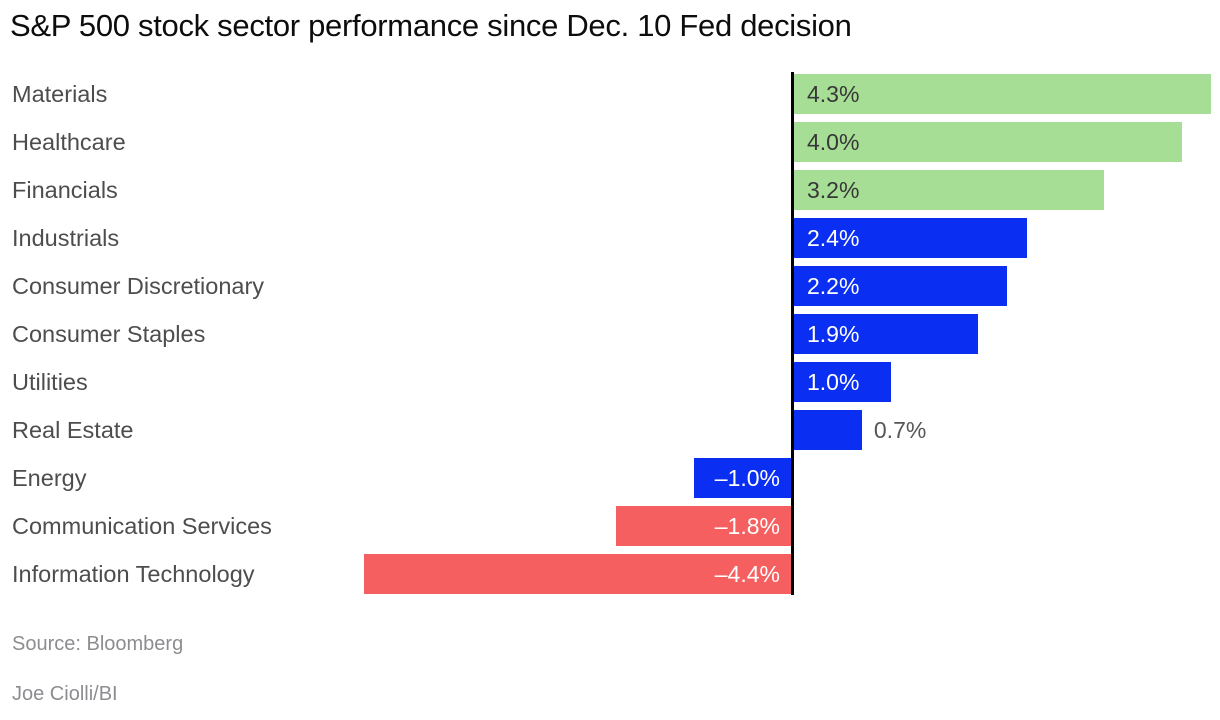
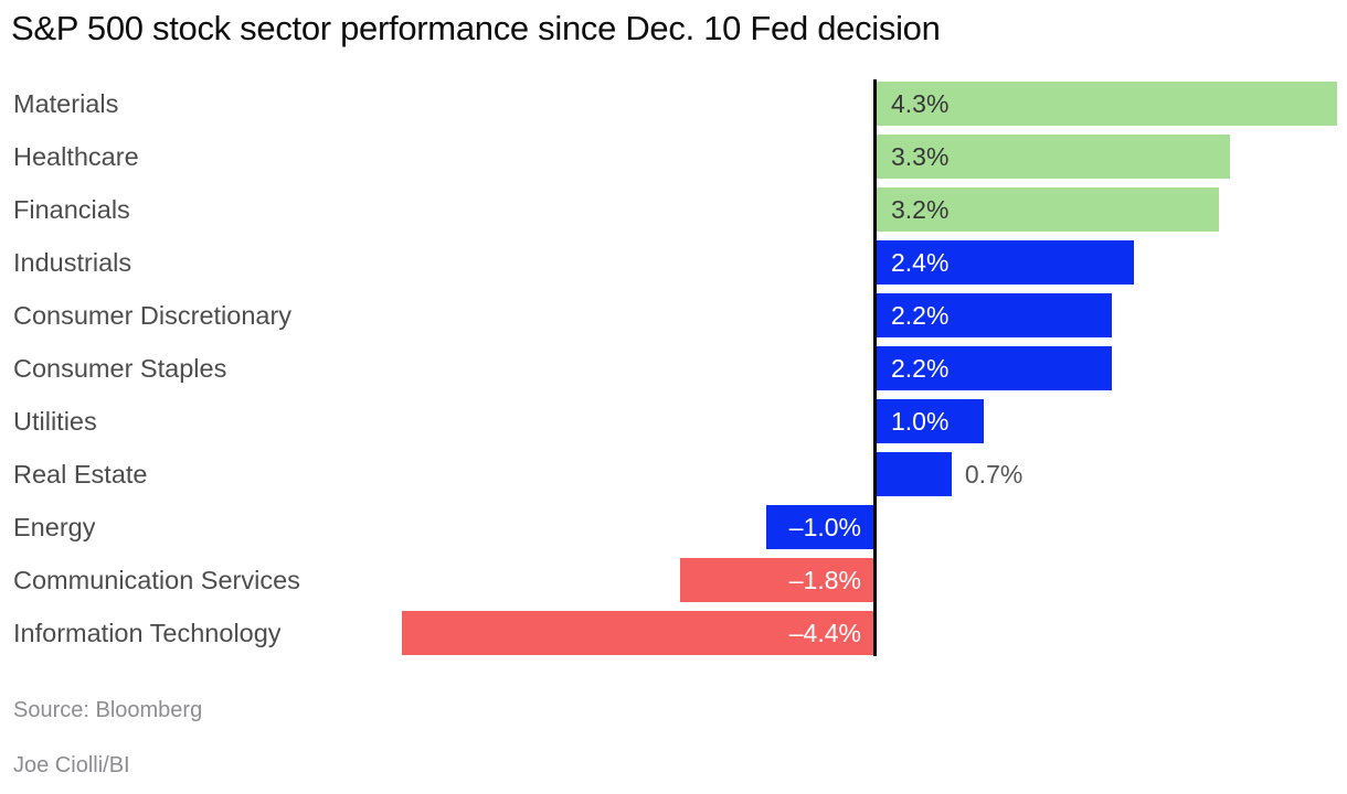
Healthcare: 4.0% -> 3.3%
Consumer Staples: 1.9% -> 2.2%
